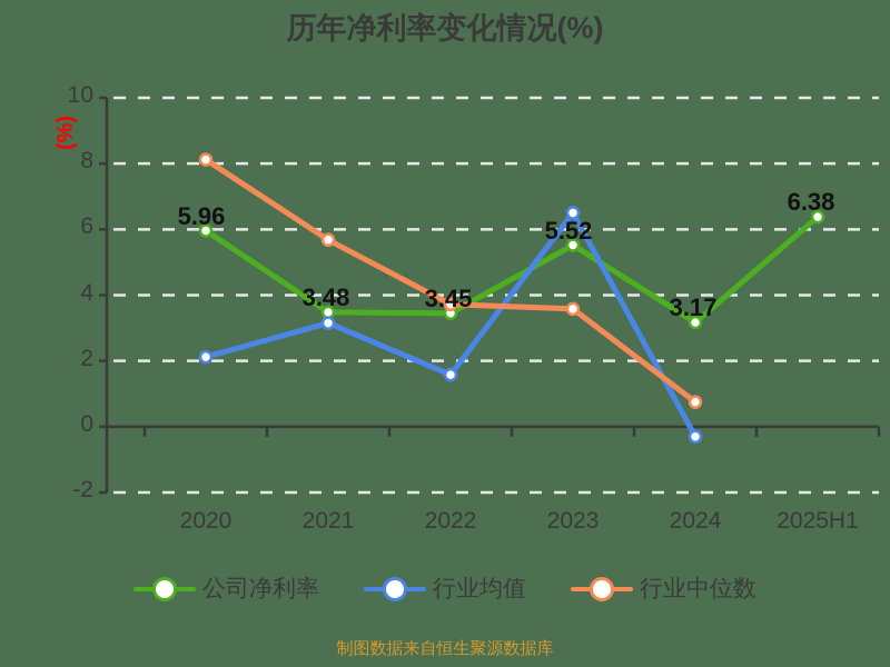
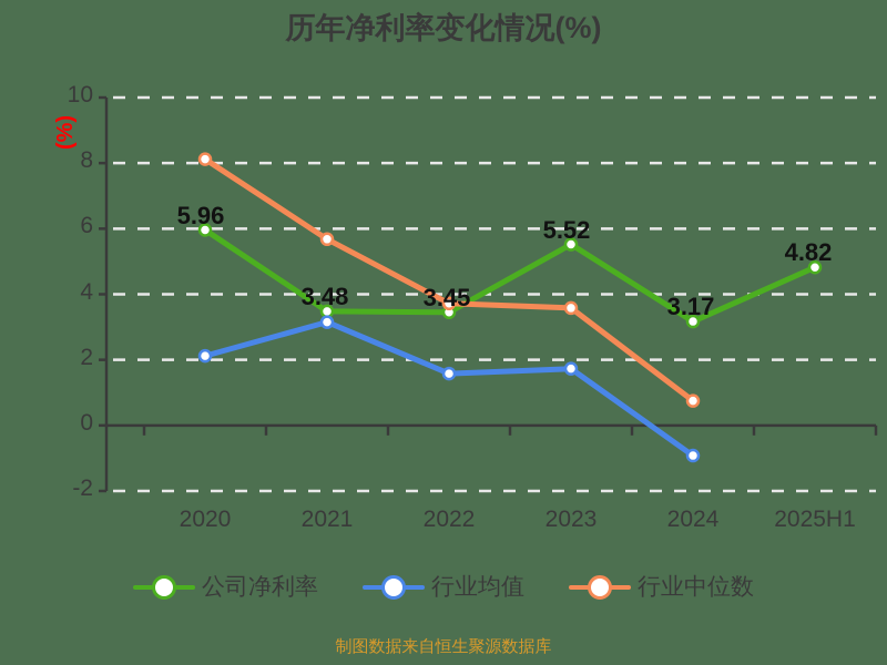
行业均值/2023: 6.5 -> 1.7
行业均值/2024: -0.3 -> -0.9
公司净利率/2025H1: 6.38 -> 4.82
